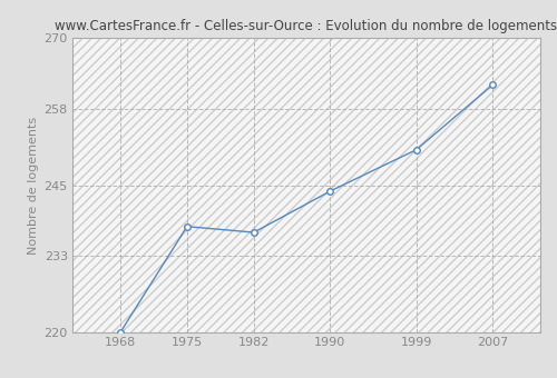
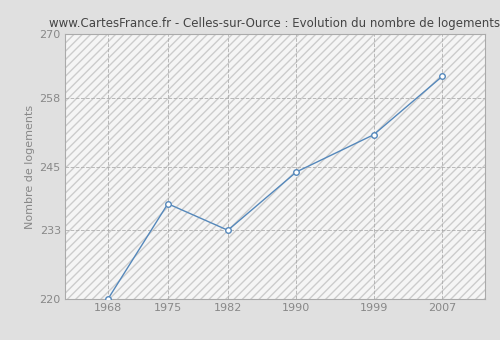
1982: 237 -> 233
